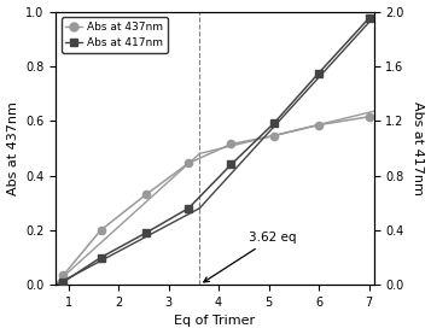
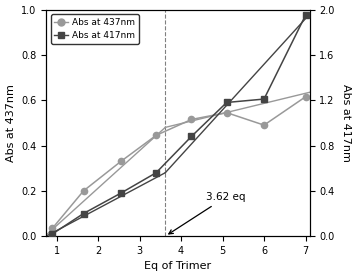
Abs at 437nm/6: 0.585 -> 0.490
Abs at 417nm/6: 1.55 -> 1.21
